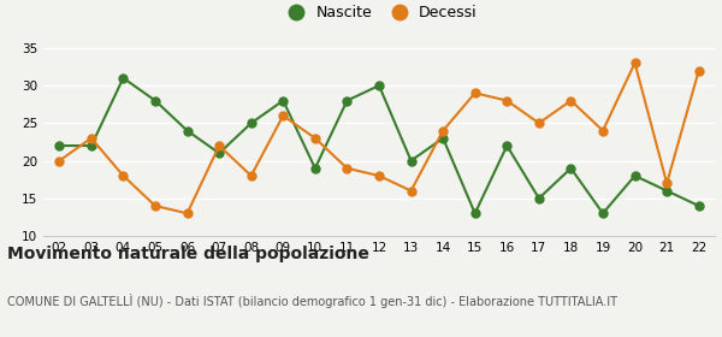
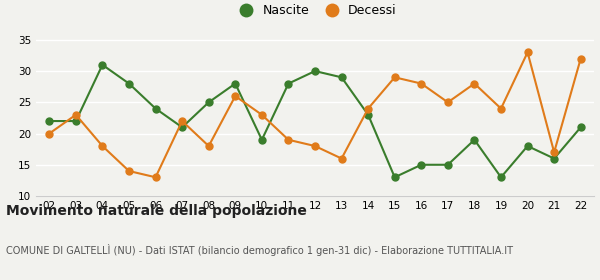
Nascite/13: 20 -> 29
Nascite/16: 22 -> 15
Nascite/22: 14 -> 21
